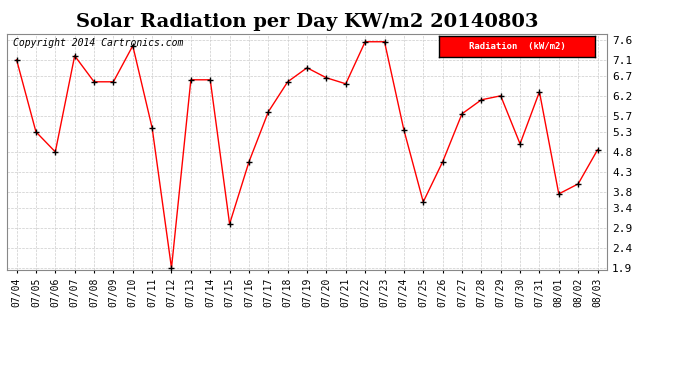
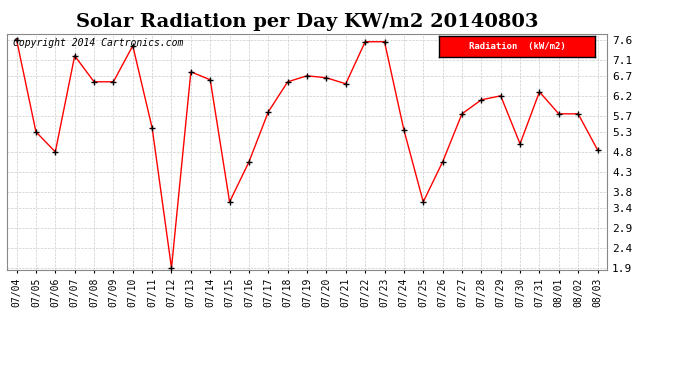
07/04: 7.10 -> 7.60
07/13: 6.60 -> 6.80
07/15: 3.00 -> 3.55
07/19: 6.90 -> 6.70
08/01: 3.75 -> 5.75
08/02: 4.00 -> 5.75
